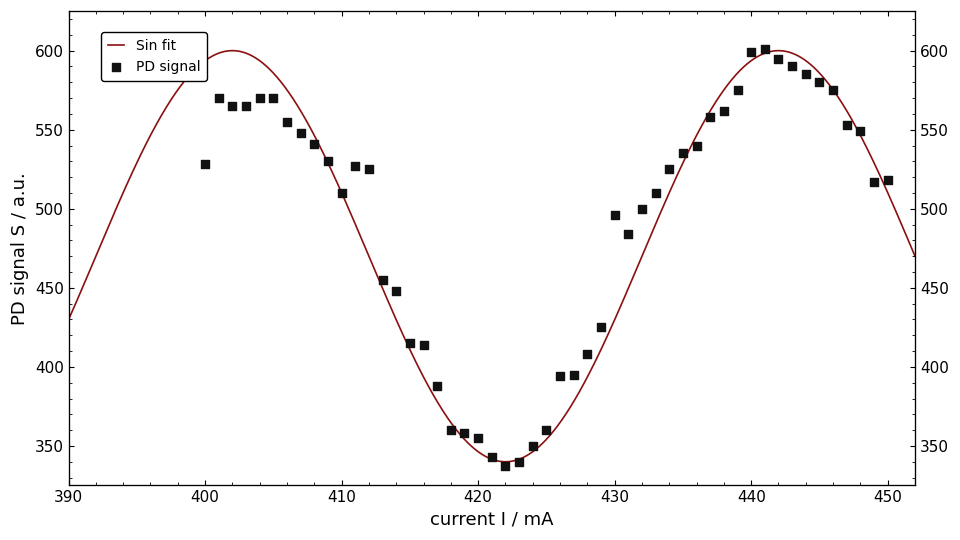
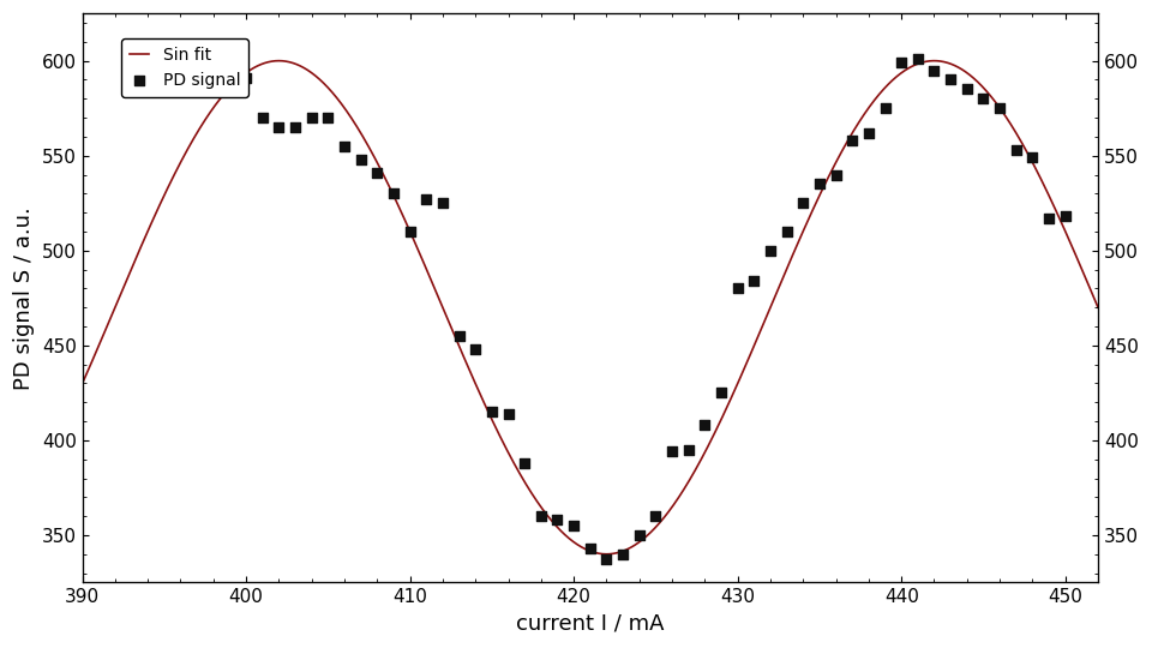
PD signal/400: 528 -> 591
PD signal/430: 496 -> 480
